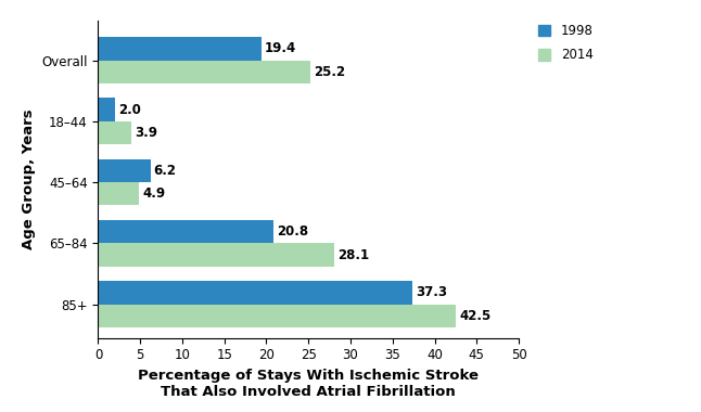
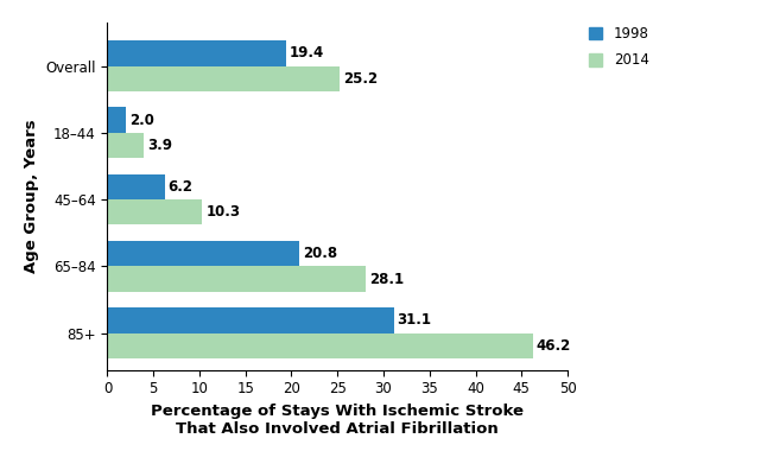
2014/45–64: 4.9 -> 10.3
1998/85+: 37.3 -> 31.1
2014/85+: 42.5 -> 46.2
